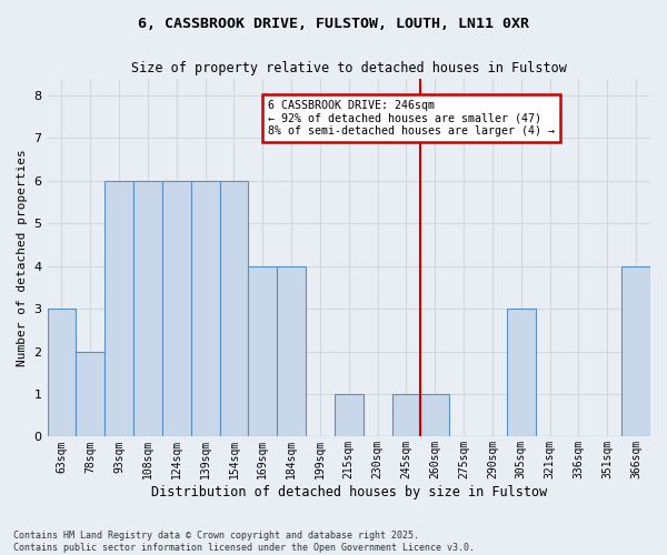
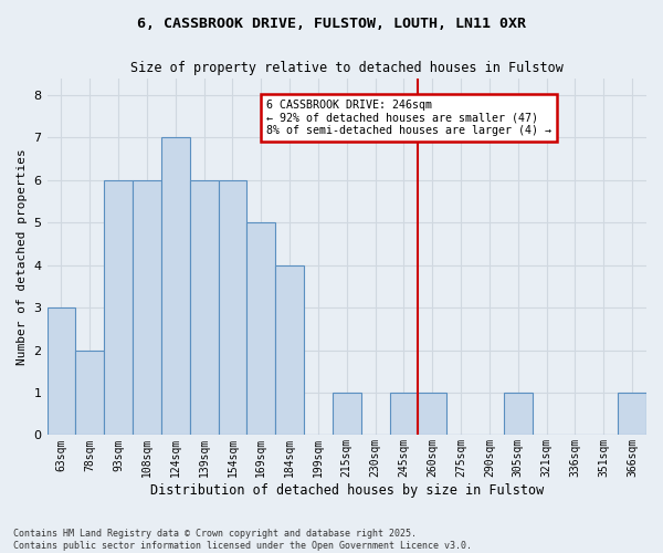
124sqm: 6 -> 7
169sqm: 4 -> 5
305sqm: 3 -> 1
366sqm: 4 -> 1
